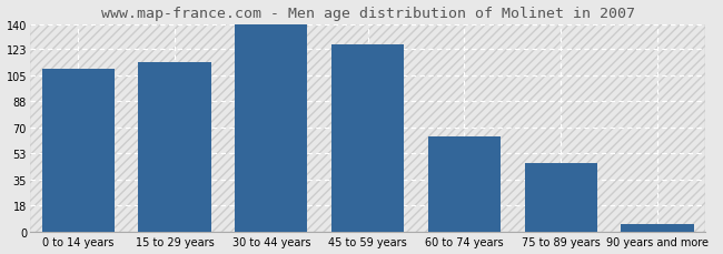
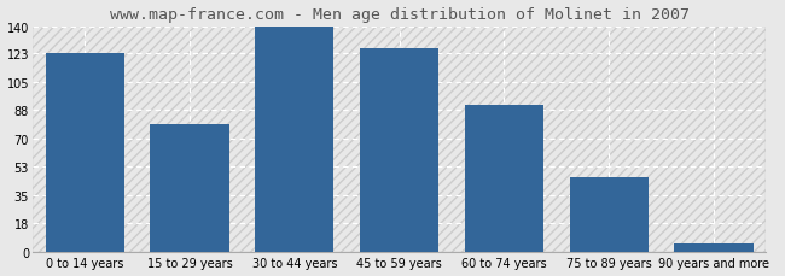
0 to 14 years: 110 -> 123
15 to 29 years: 114 -> 79
60 to 74 years: 64 -> 91
